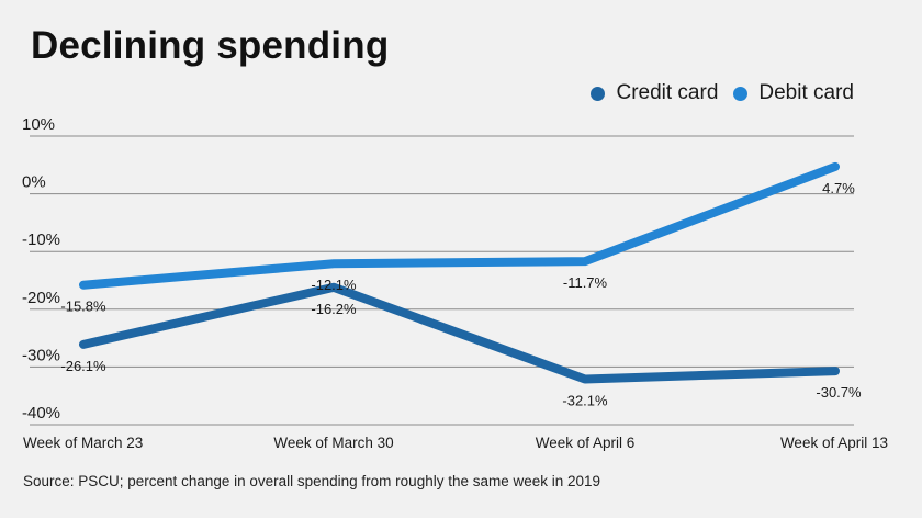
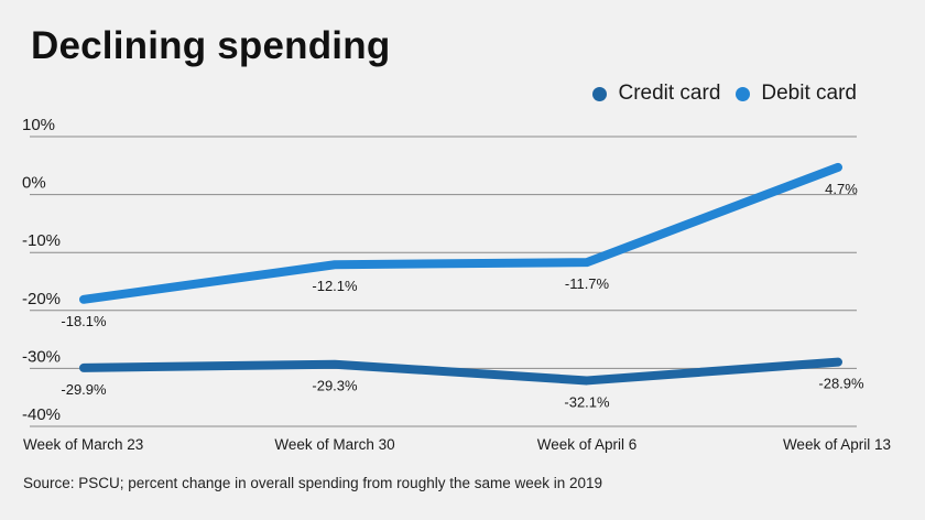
Credit card/Week of March 23: -26.1% -> -29.9%
Debit card/Week of March 23: -15.8% -> -18.1%
Credit card/Week of March 30: -16.2% -> -29.3%
Credit card/Week of April 13: -30.7% -> -28.9%
